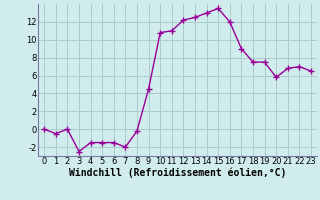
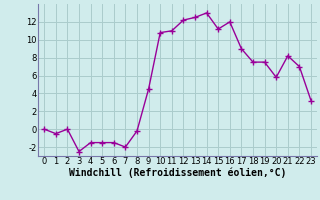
15: 13.5 -> 11.2
21: 6.8 -> 8.2
23: 6.5 -> 3.2
